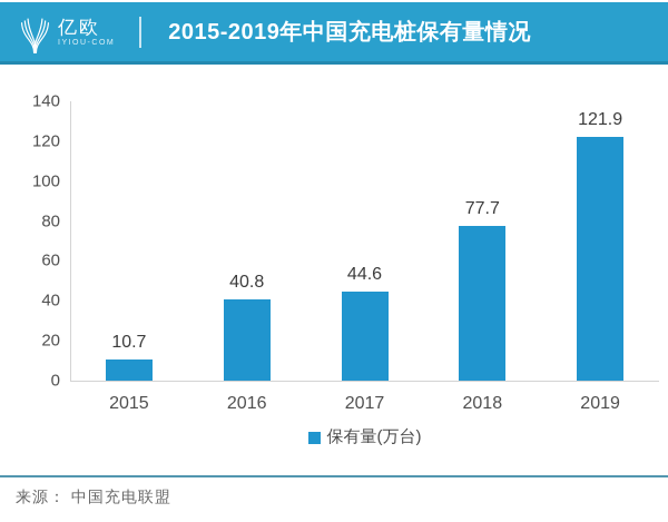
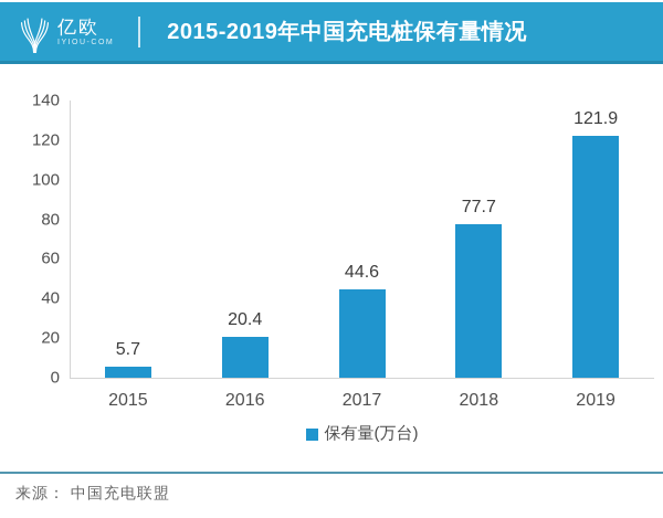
2015: 10.7 -> 5.7
2016: 40.8 -> 20.4
